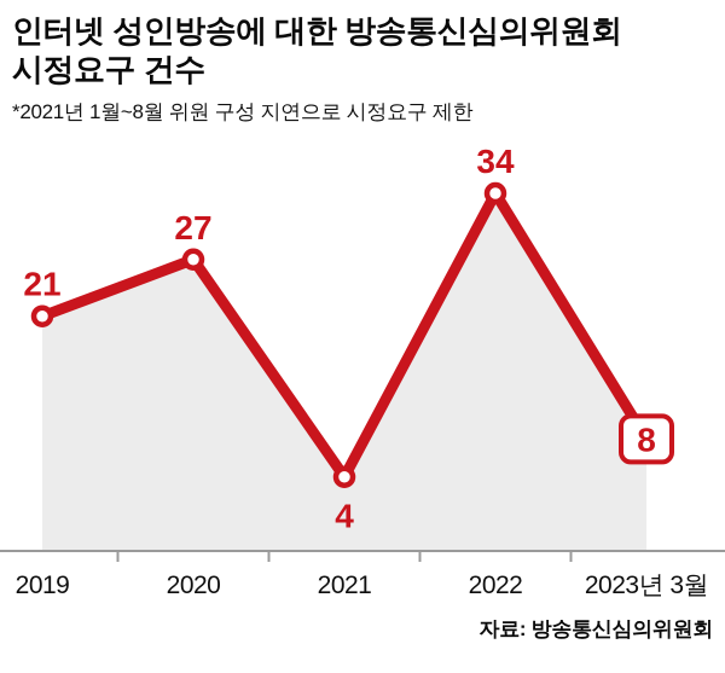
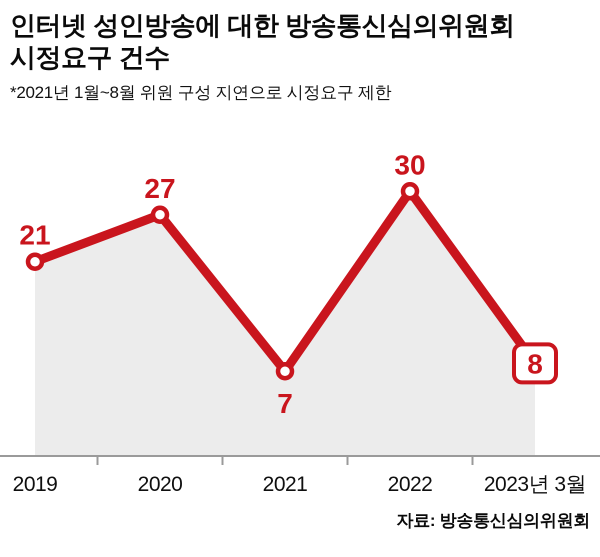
2021: 4 -> 7
2022: 34 -> 30
